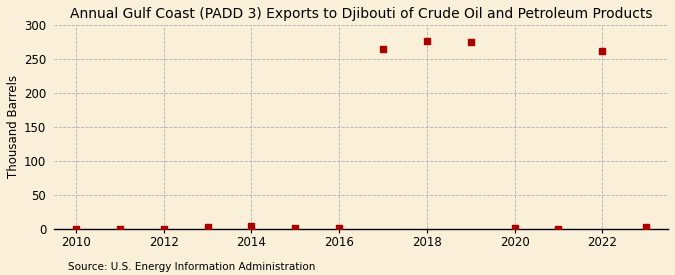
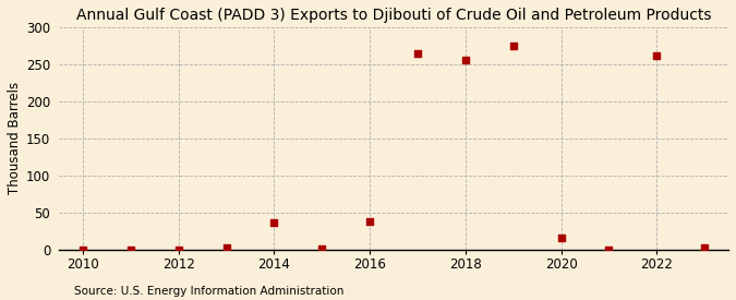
2014: 4 -> 36
2016: 2 -> 38
2018: 276 -> 256
2020: 2 -> 16
